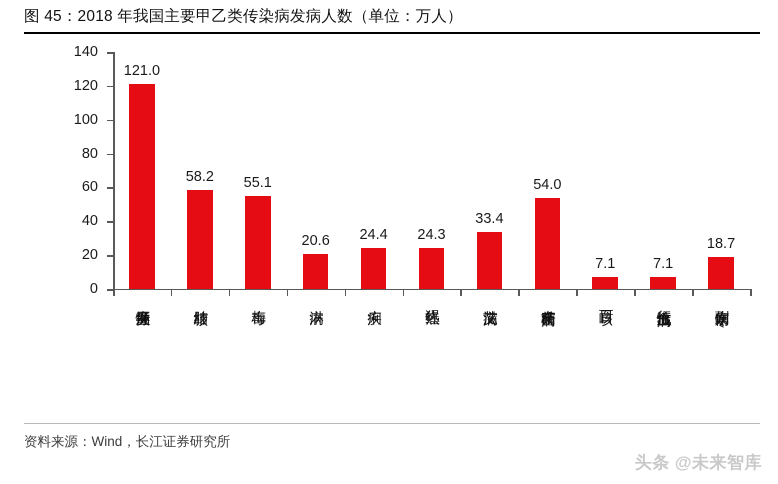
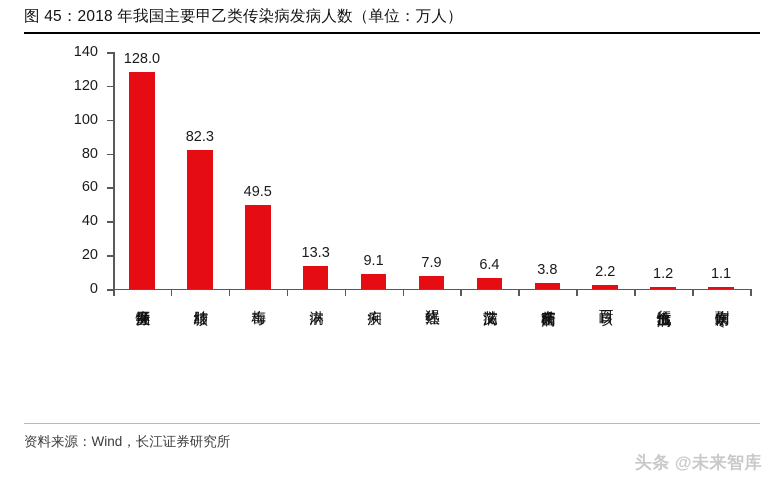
病毒性肝炎: 121.0 -> 128.0
肺结核: 58.2 -> 82.3
梅毒: 55.1 -> 49.5
淋病: 20.6 -> 13.3
痢疾: 24.4 -> 9.1
猩红热: 24.3 -> 7.9
艾滋病: 33.4 -> 6.4
布氏杆菌病: 54.0 -> 3.8
百日咳: 7.1 -> 2.2
流行性出血病: 7.1 -> 1.2
伤寒副伤寒: 18.7 -> 1.1
